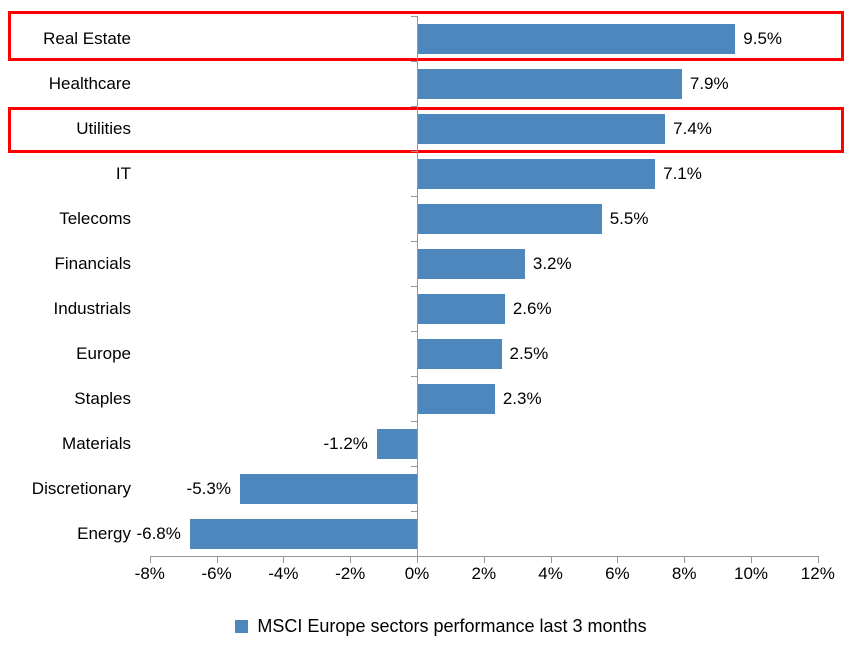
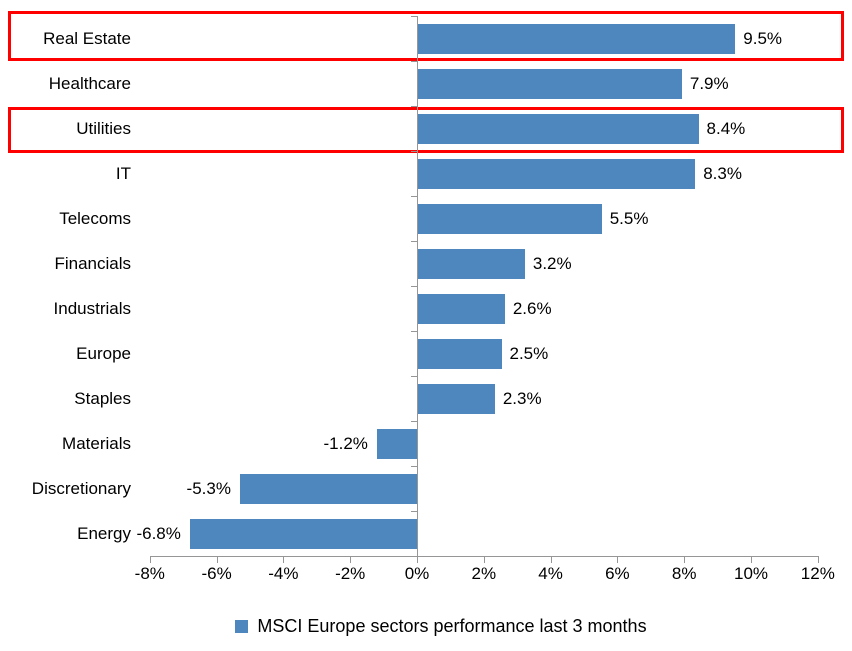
Utilities: 7.4% -> 8.4%
IT: 7.1% -> 8.3%
